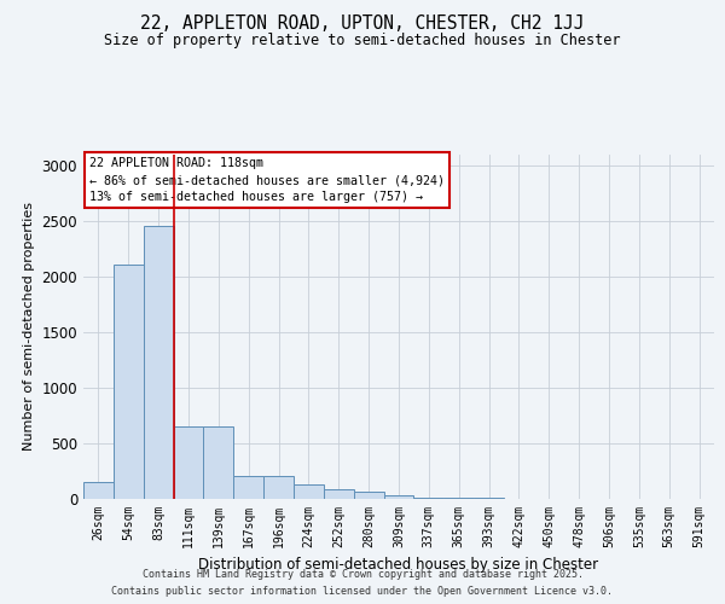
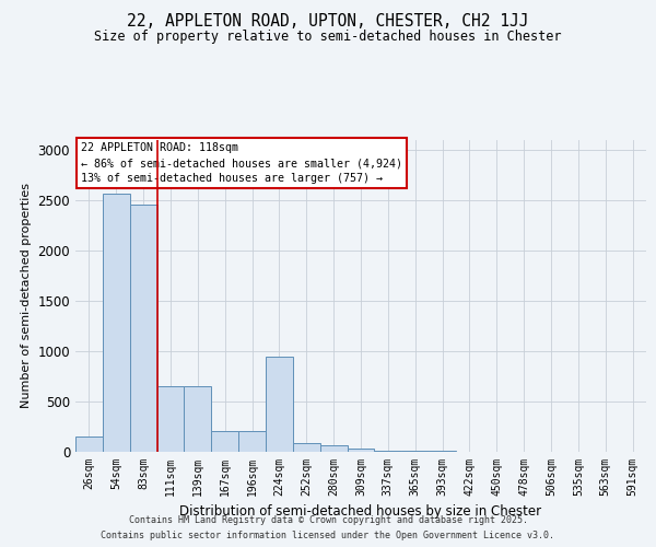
54sqm: 2100 -> 2560
224sqm: 120 -> 940
